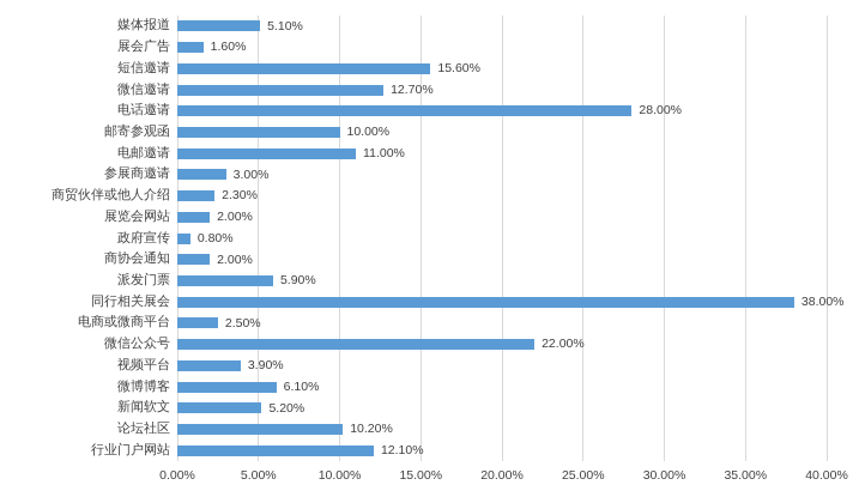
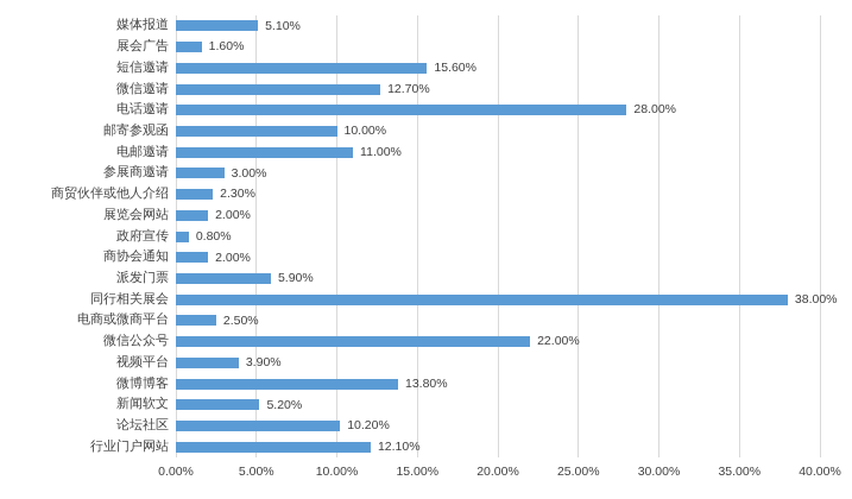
微博博客: 6.10% -> 13.80%
